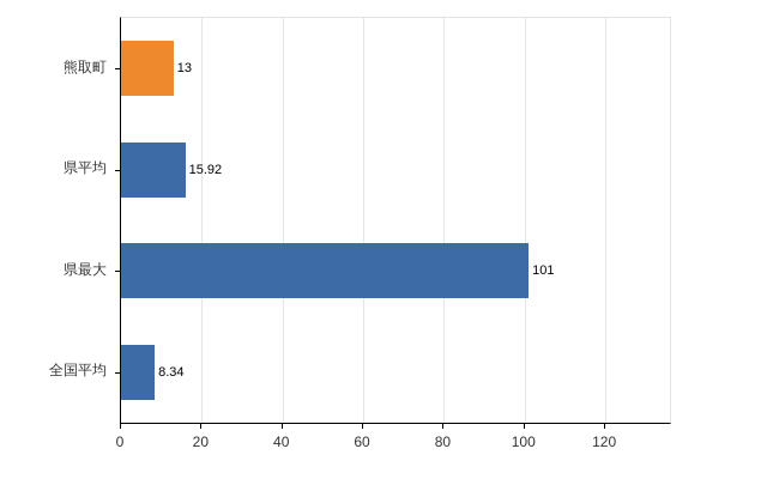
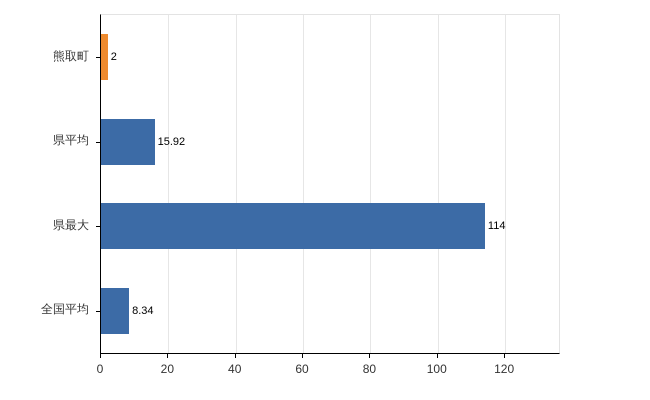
熊取町: 13 -> 2
県最大: 101 -> 114
